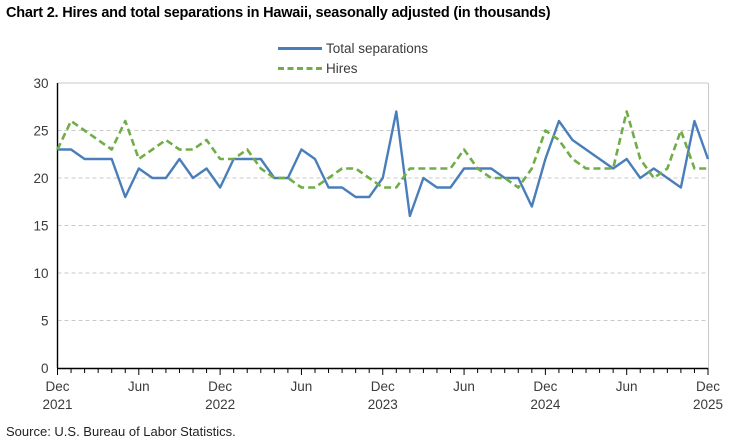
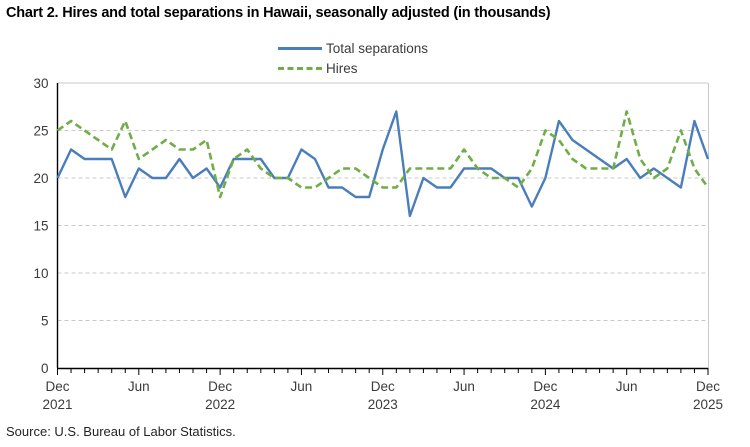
Total separations/Dec 2021: 23 -> 20
Hires/Dec 2021: 23 -> 25
Hires/Dec 2022: 22 -> 18
Total separations/Dec 2023: 20 -> 23
Total separations/Dec 2024: 22 -> 20
Hires/Dec 2025: 21 -> 19
